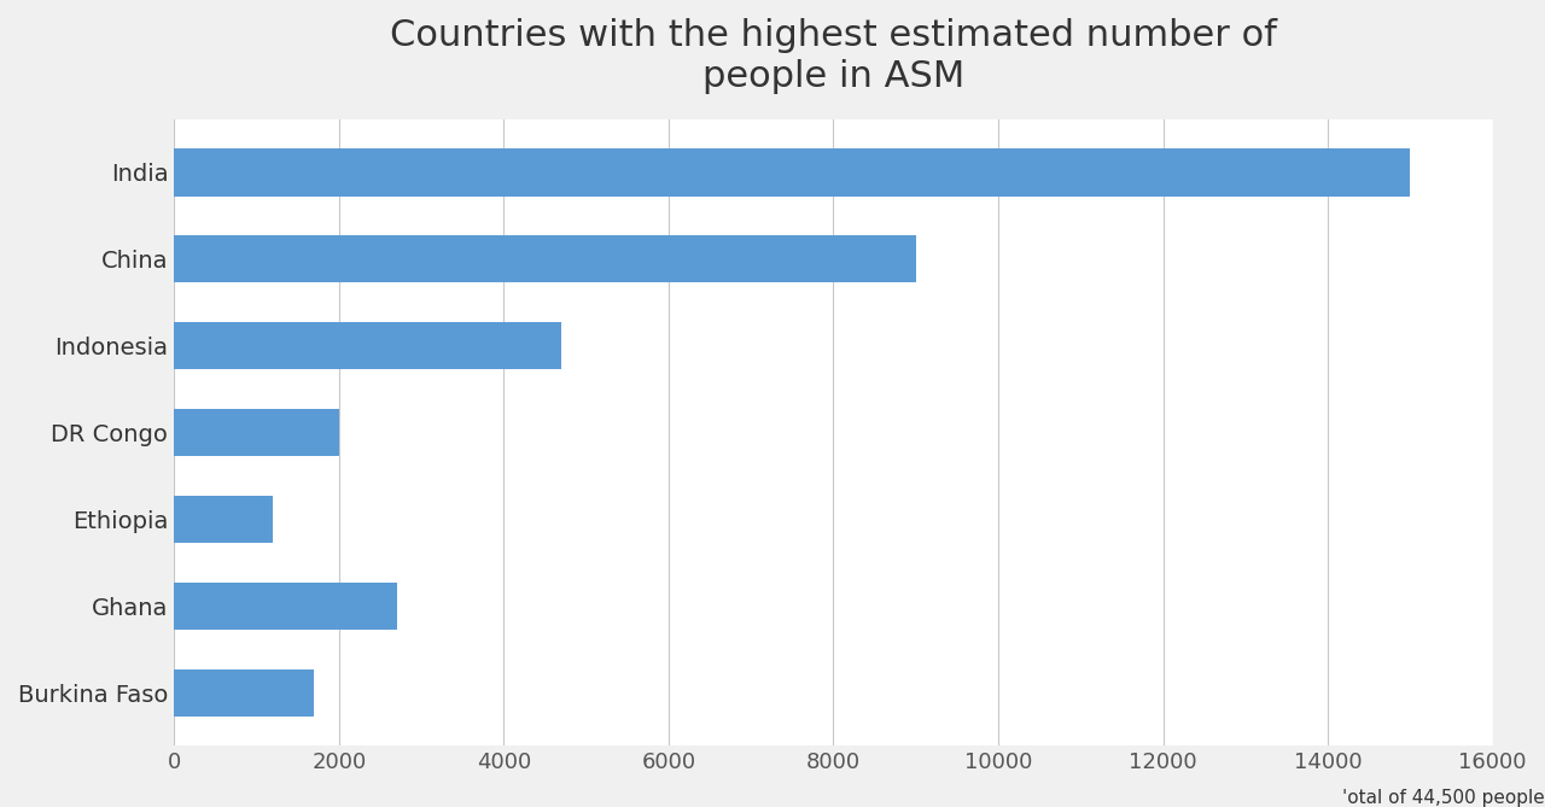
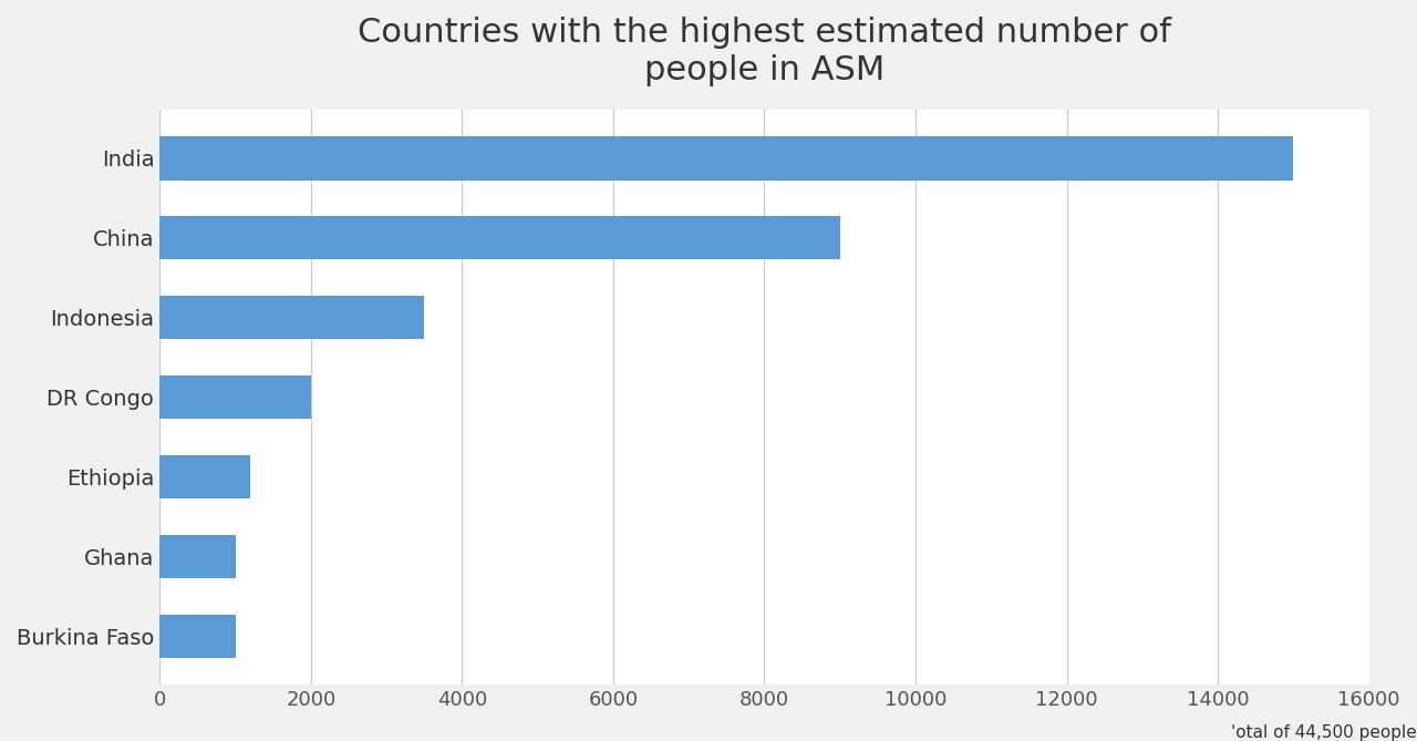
Indonesia: 4700 -> 3500
Ghana: 2700 -> 1000
Burkina Faso: 1700 -> 1000
